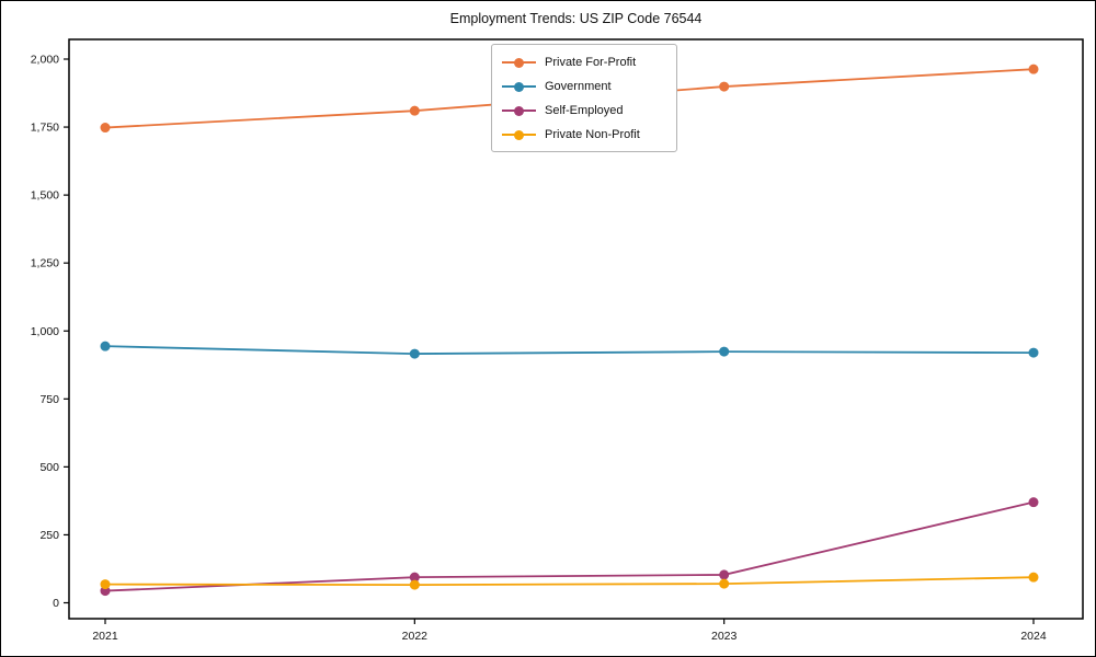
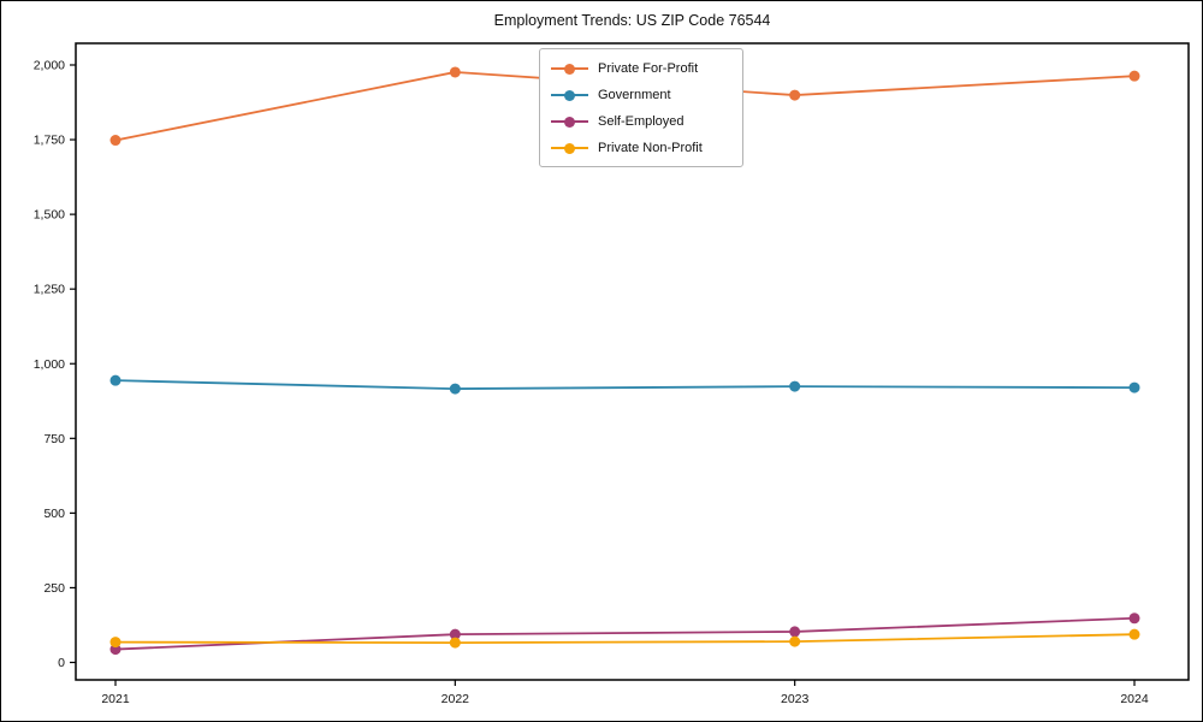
Private For-Profit/2022: 1810 -> 1980
Self-Employed/2024: 370 -> 150
